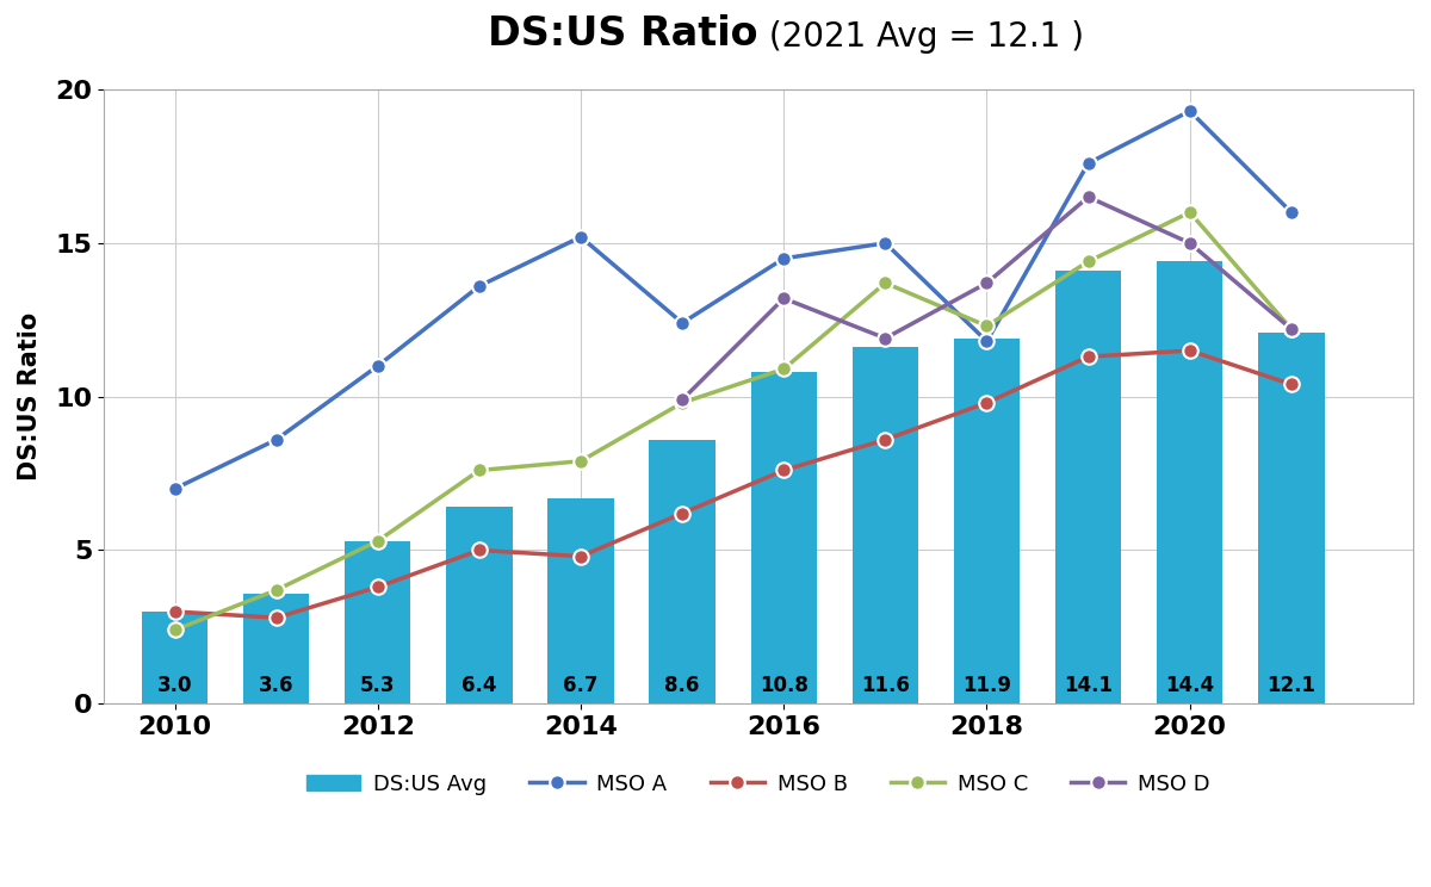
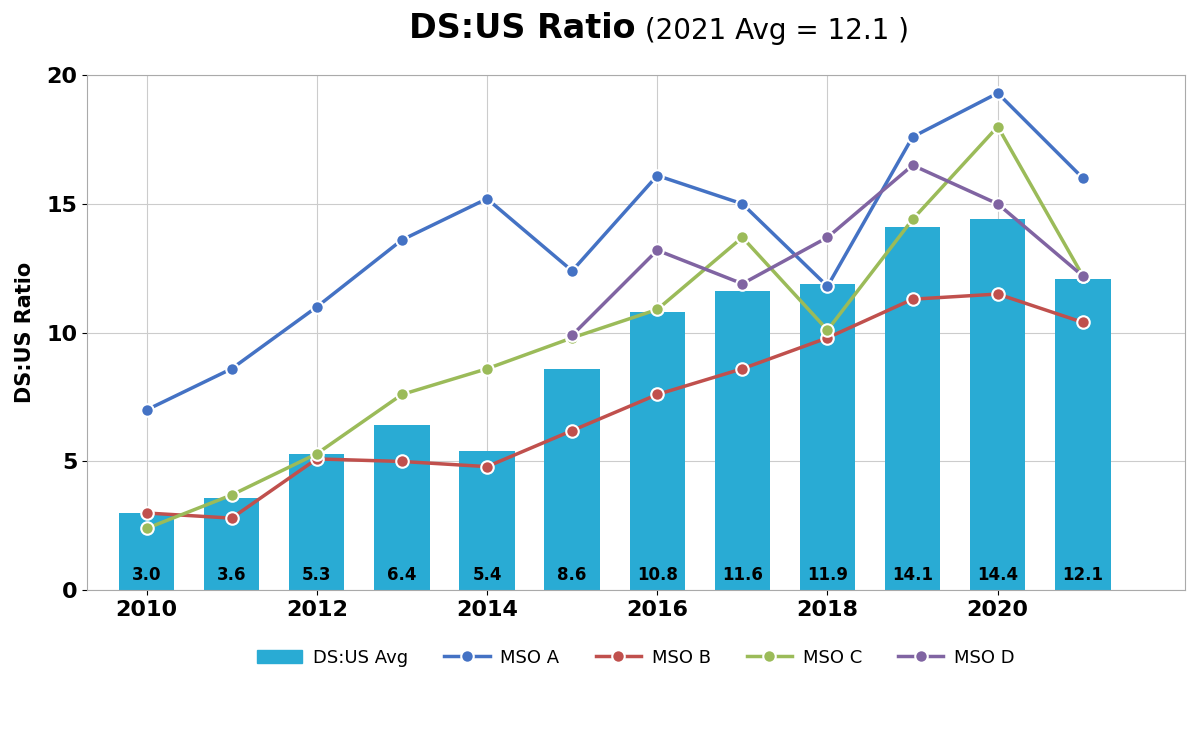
MSO B/2012: 3.8 -> 5.1
DS:US Avg/2014: 6.7 -> 5.4
MSO C/2014: 7.9 -> 8.6
MSO A/2016: 14.5 -> 16.1
MSO C/2018: 12.3 -> 10.1
MSO C/2020: 16.0 -> 18.0
